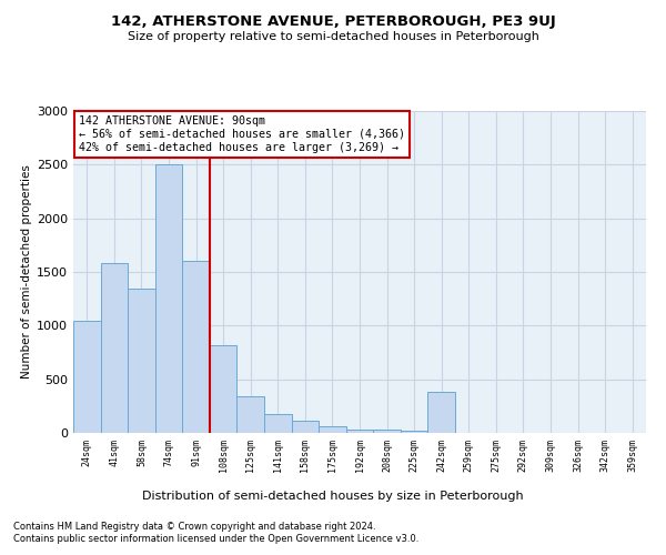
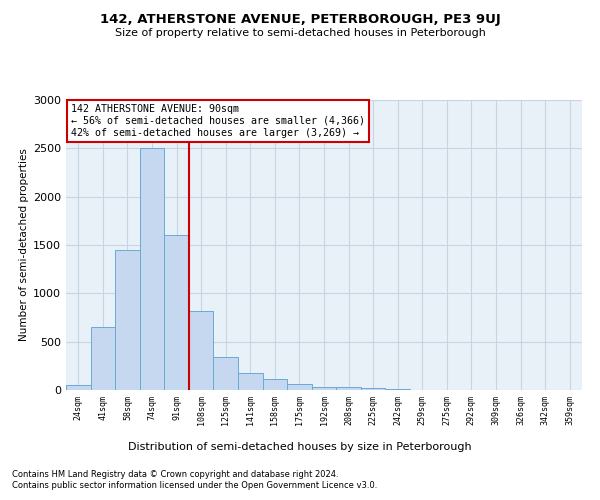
24sqm: 1040 -> 50
41sqm: 1580 -> 650
58sqm: 1340 -> 1450
242sqm: 380 -> 10
